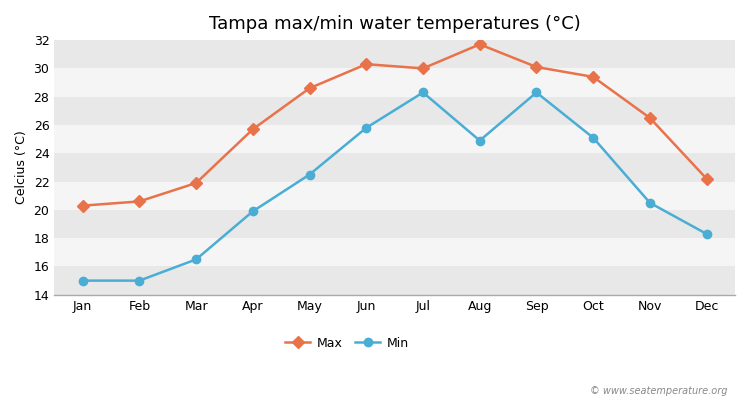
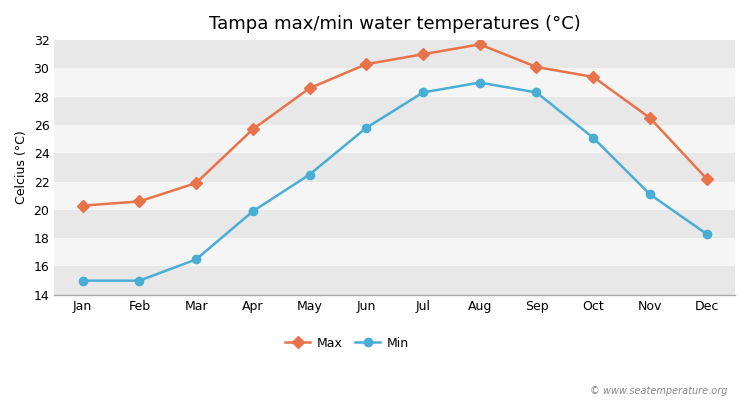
Max/Jul: 30.0 -> 31.0
Min/Aug: 24.9 -> 29.0
Min/Nov: 20.5 -> 21.1
